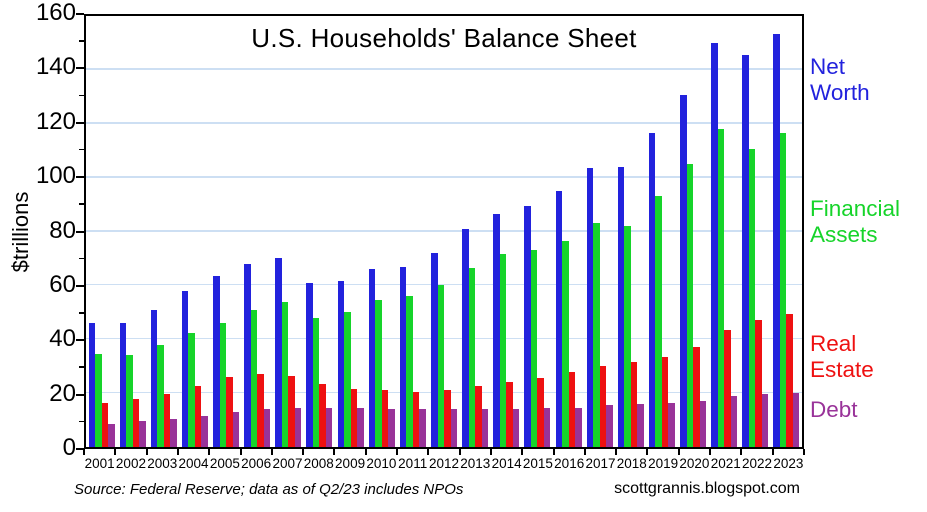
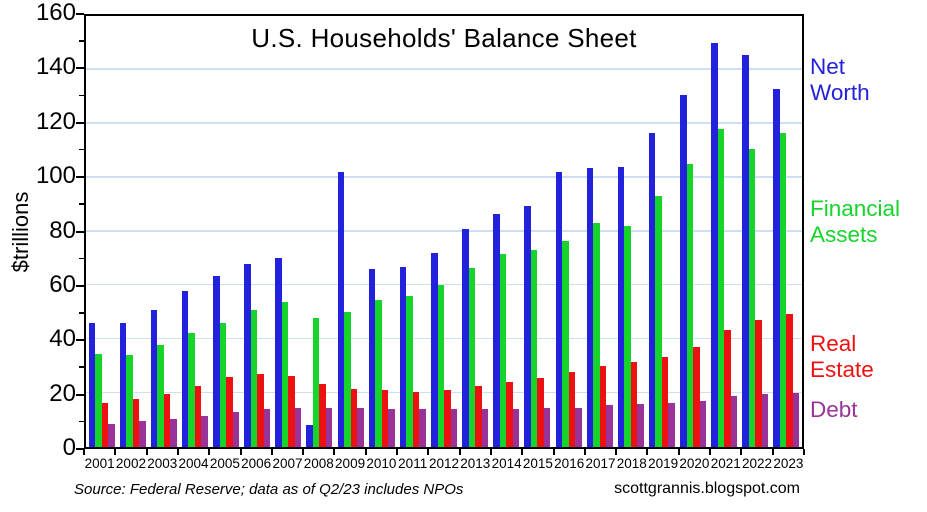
Net Worth/2008: 61 -> 8
Net Worth/2009: 62 -> 102
Net Worth/2016: 95 -> 102
Net Worth/2023: 154 -> 133
